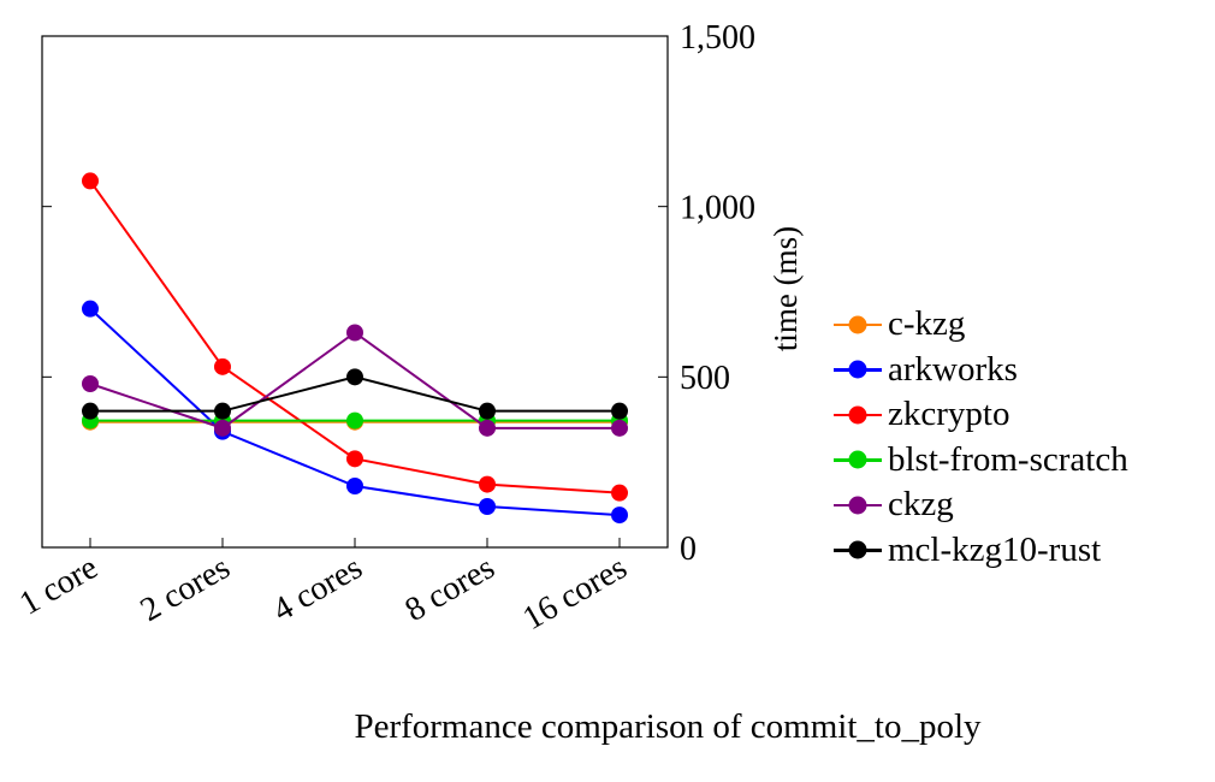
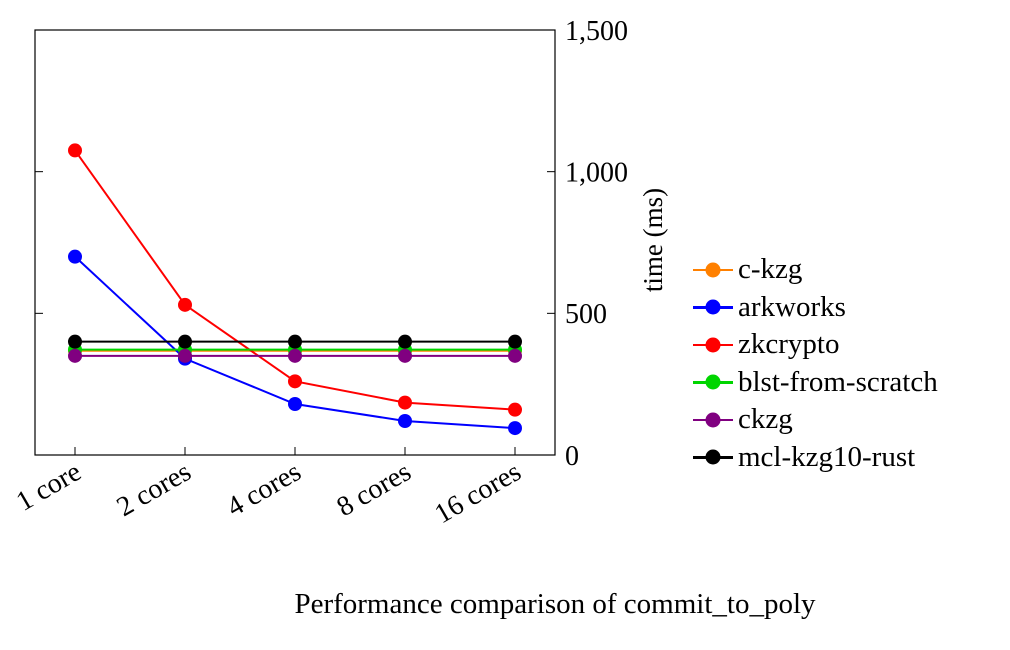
ckzg/1 core: 480 -> 350
ckzg/4 cores: 630 -> 350
mcl-kzg10-rust/4 cores: 500 -> 400
